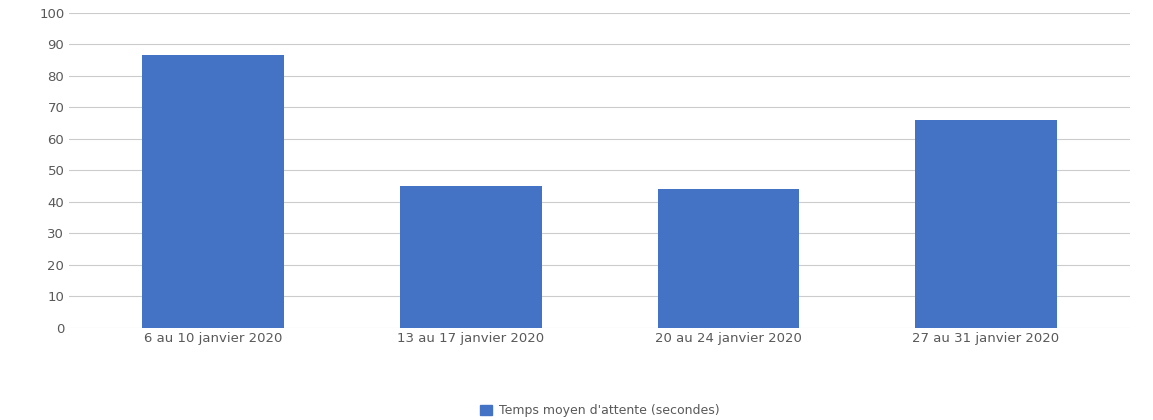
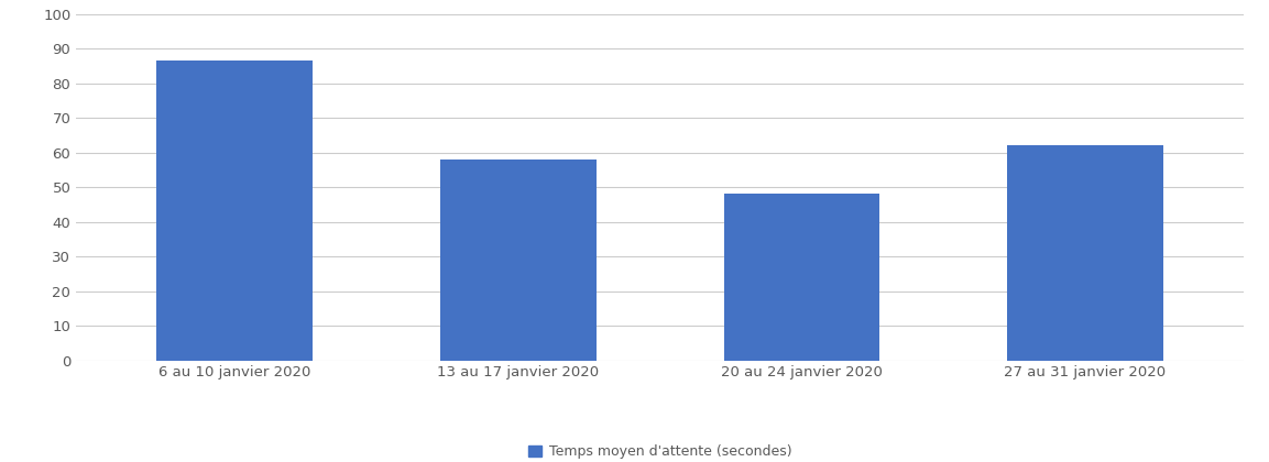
13 au 17 janvier 2020: 45.0 -> 58.0
20 au 24 janvier 2020: 44.0 -> 48.0
27 au 31 janvier 2020: 66.0 -> 62.0
